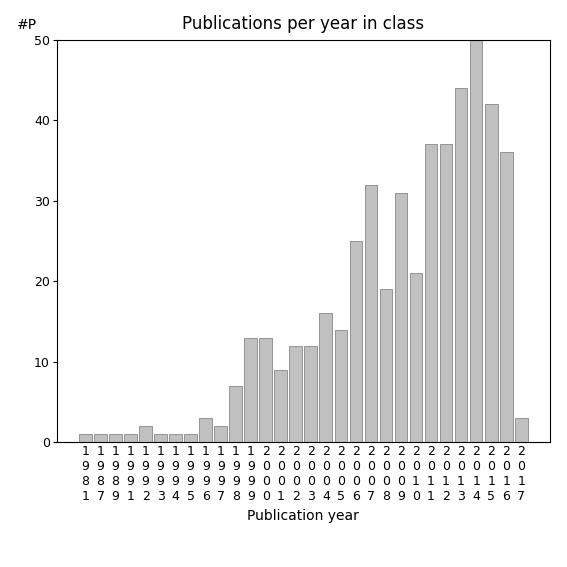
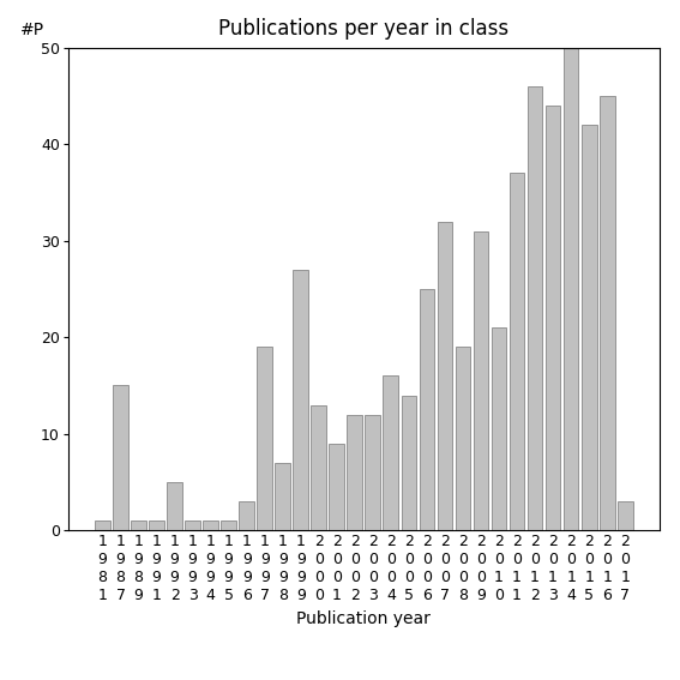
1 9 8 7: 1 -> 15
1 9 9 2: 2 -> 5
1 9 9 7: 2 -> 19
1 9 9 9: 13 -> 27
2 0 1 2: 37 -> 46
2 0 1 6: 36 -> 45
